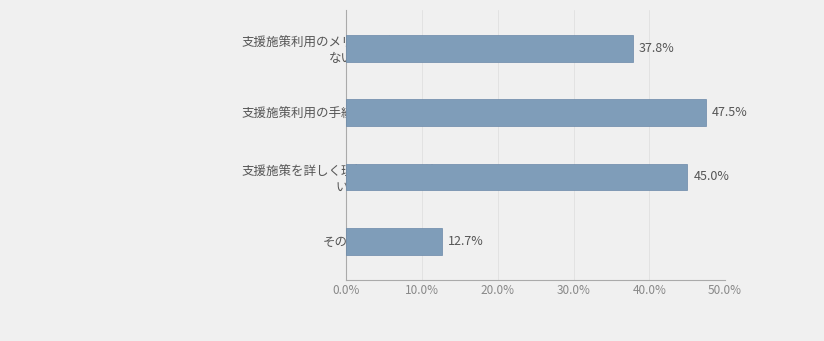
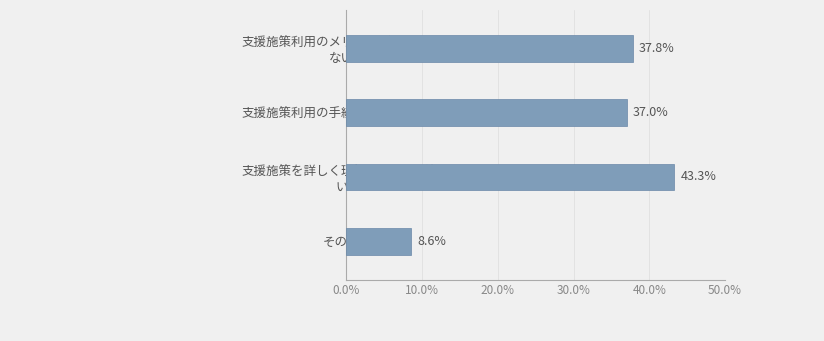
支援施策利用の手続きが煩雑である: 47.5% -> 37.0%
支援施策を詳しく理解する時間が無 い: 45.0% -> 43.3%
その他: 12.7% -> 8.6%
